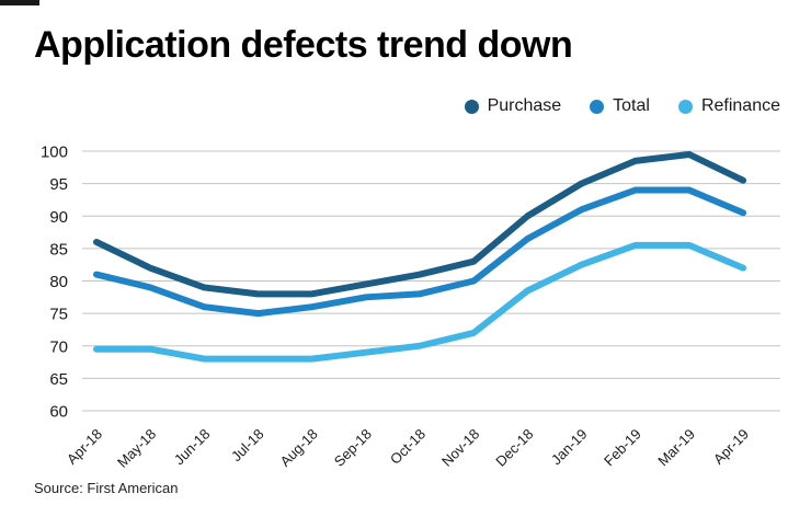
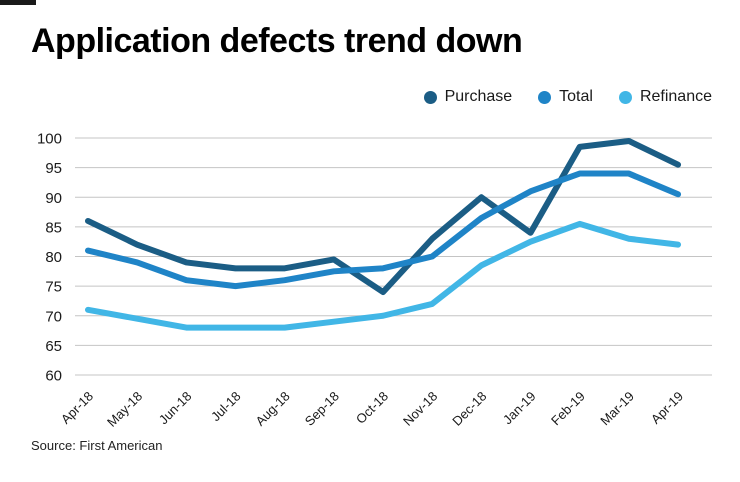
Refinance/Apr-18: 70 -> 71
Purchase/Oct-18: 81 -> 74
Purchase/Jan-19: 95 -> 84
Refinance/Mar-19: 86 -> 83
